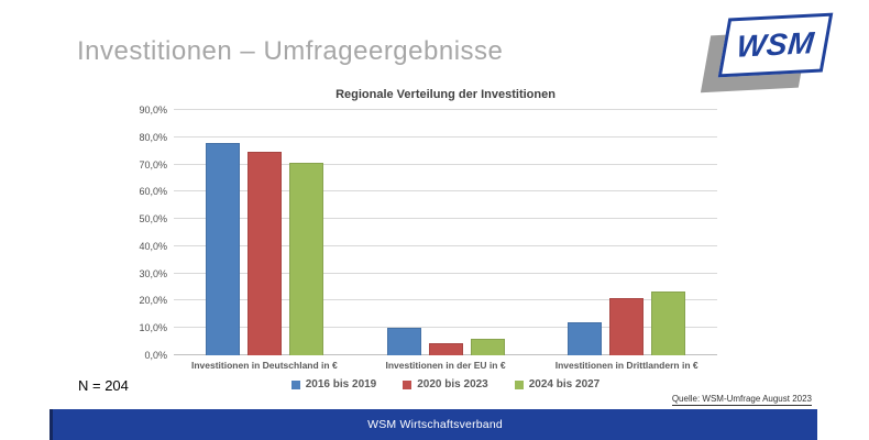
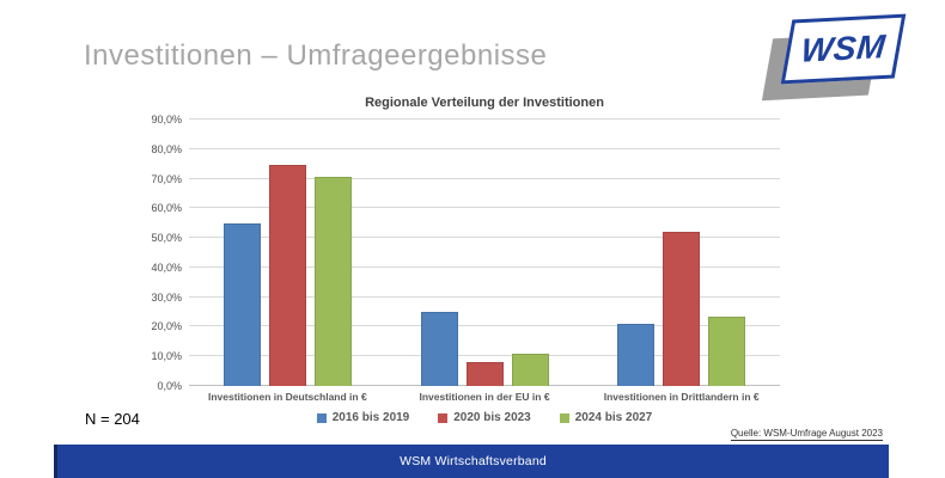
2016 bis 2019/Investitionen in Deutschland in €: 78% -> 55%
2016 bis 2019/Investitionen in der EU in €: 10% -> 25%
2020 bis 2023/Investitionen in der EU in €: 4% -> 8%
2024 bis 2027/Investitionen in der EU in €: 6% -> 11%
2016 bis 2019/Investitionen in Drittlandern in €: 12% -> 21%
2020 bis 2023/Investitionen in Drittlandern in €: 21% -> 52%
